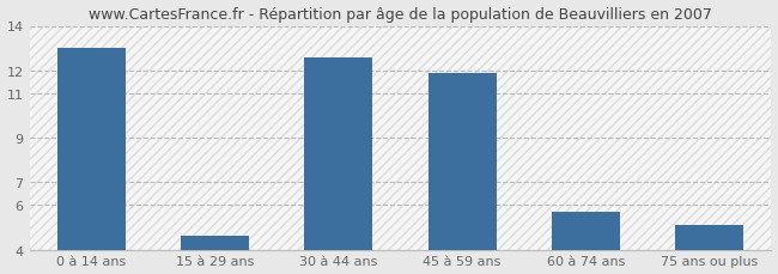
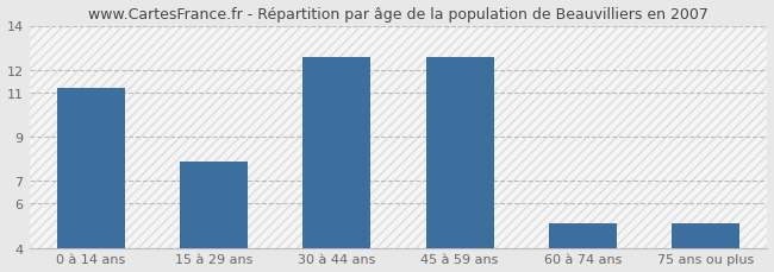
0 à 14 ans: 13.0 -> 11.2
15 à 29 ans: 4.6 -> 7.9
45 à 59 ans: 11.9 -> 12.6
60 à 74 ans: 5.7 -> 5.1
